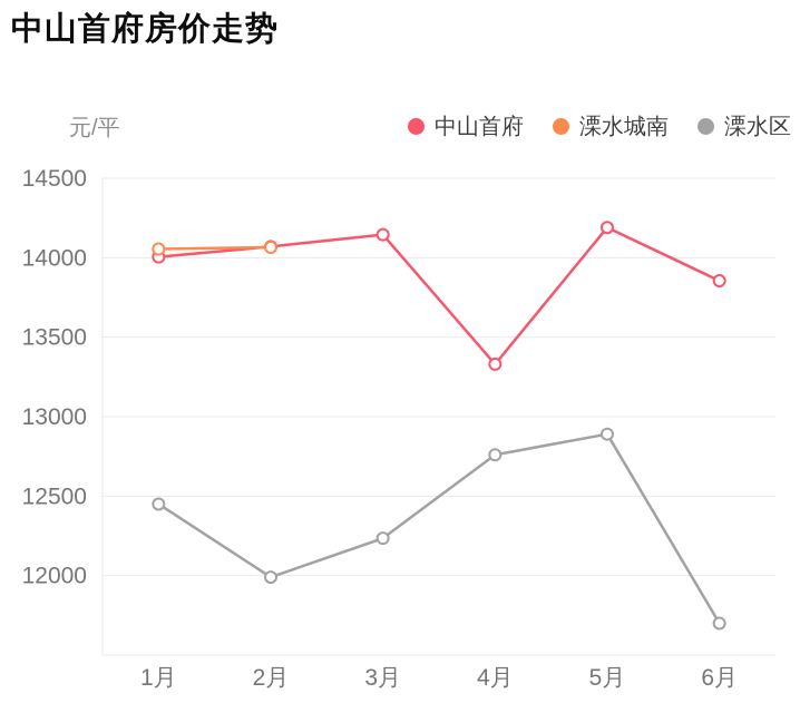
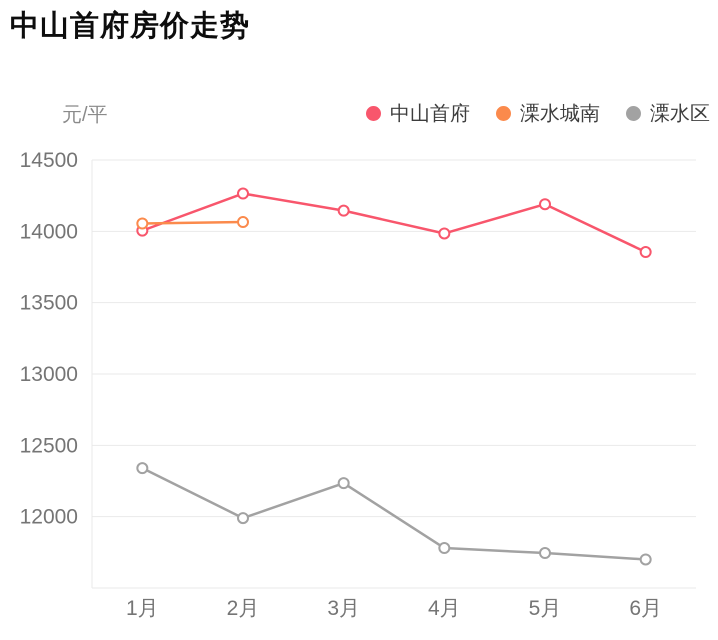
溧水区/1月: 12450 -> 12340
中山首府/2月: 14070 -> 14260
中山首府/4月: 13330 -> 13980
溧水区/4月: 12760 -> 11780
溧水区/5月: 12890 -> 11740
